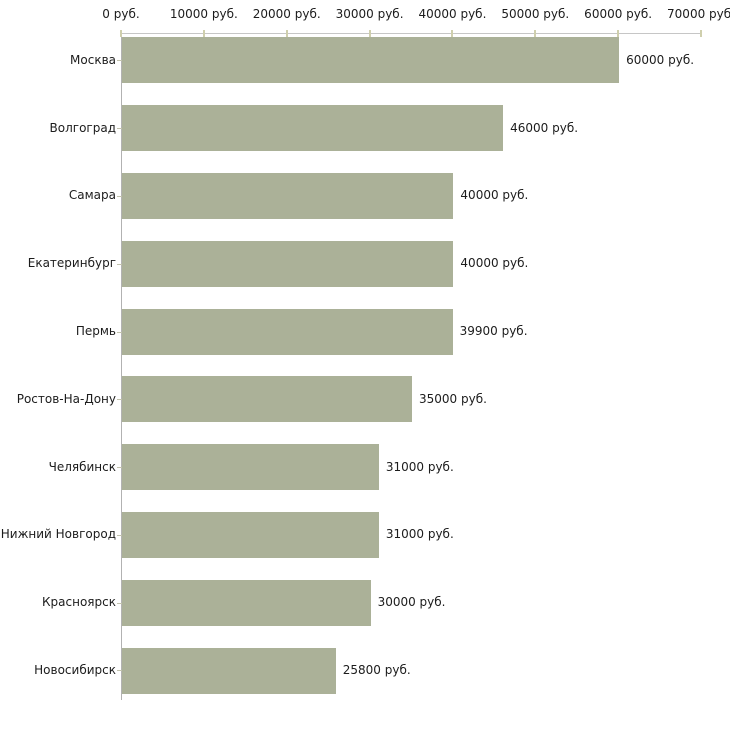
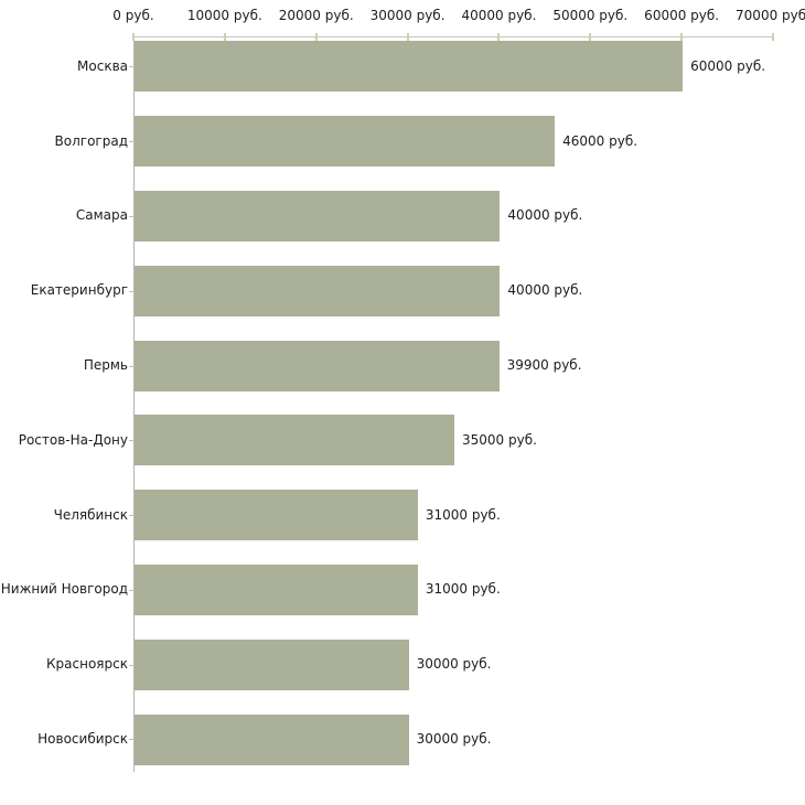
Новосибирск: 25800 -> 30000
